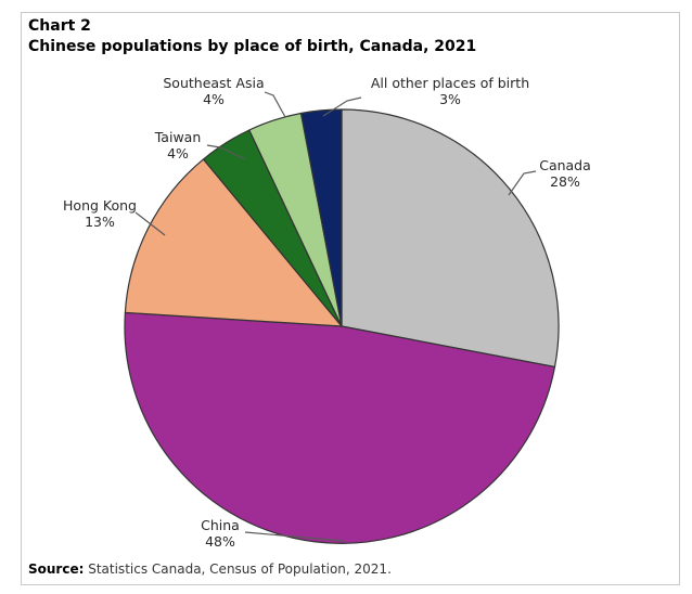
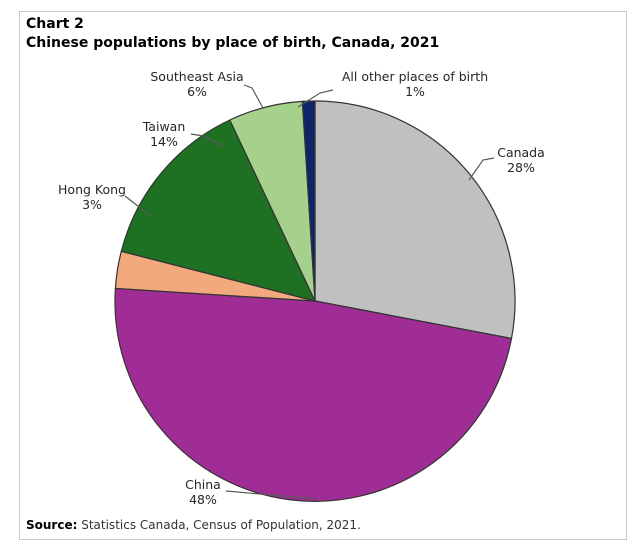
Hong Kong: 13% -> 3%
Taiwan: 4% -> 14%
Southeast Asia: 4% -> 6%
All other places of birth: 3% -> 1%
